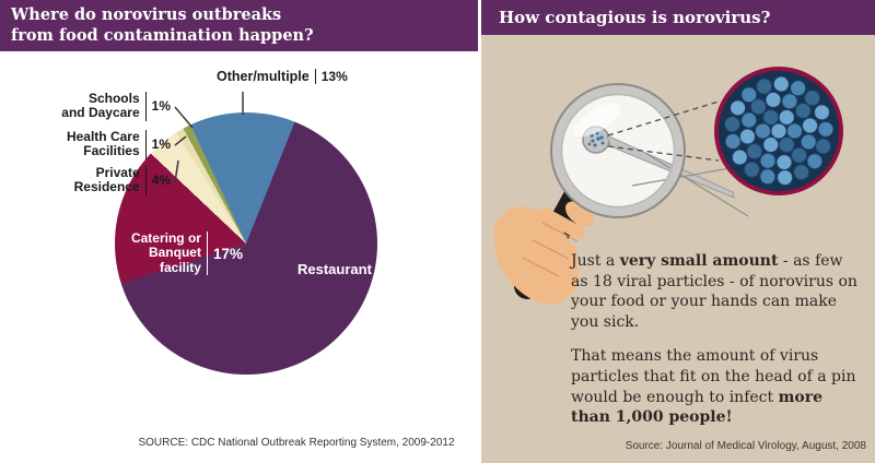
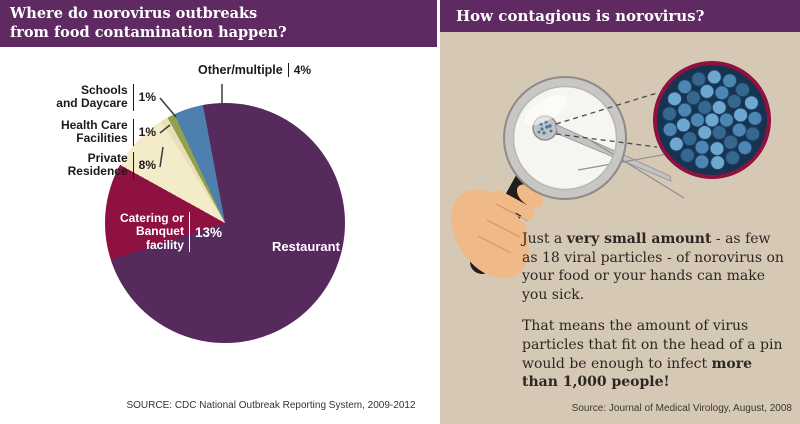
Other/multiple: 13% -> 4%
Restaurant: 64% -> 73%
Catering or Banquet facility: 17% -> 13%
Private Residence: 4% -> 8%
